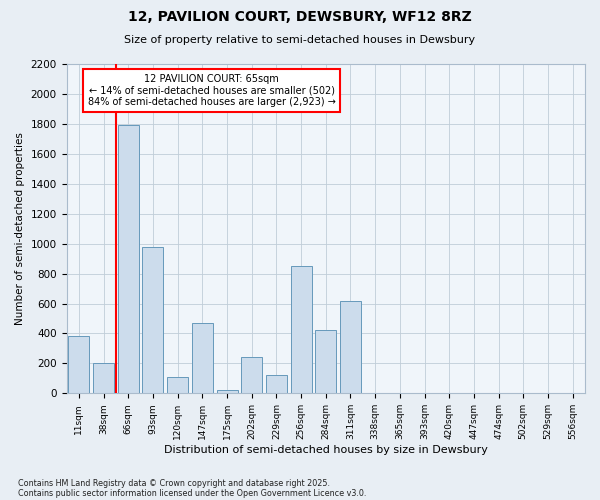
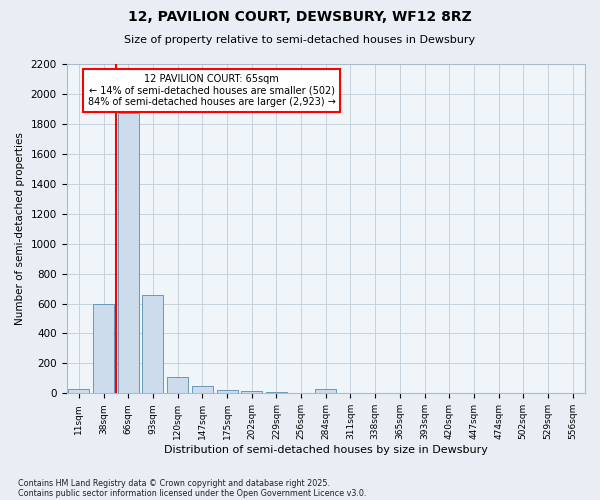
11sqm: 380 -> 30
38sqm: 200 -> 600
66sqm: 1790 -> 1870
93sqm: 980 -> 660
147sqm: 470 -> 50
202sqm: 240 -> 20
229sqm: 120 -> 10
256sqm: 850 -> 0
284sqm: 420 -> 30
311sqm: 620 -> 0
